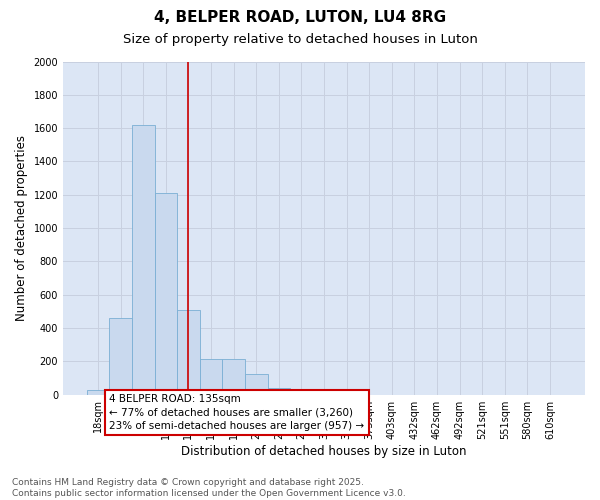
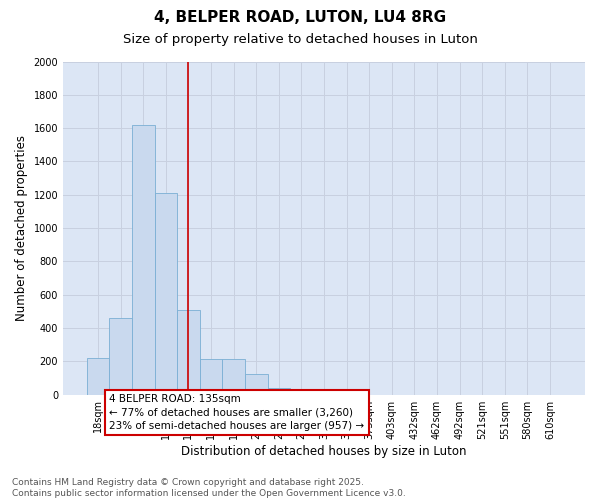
18sqm: 30 -> 220
